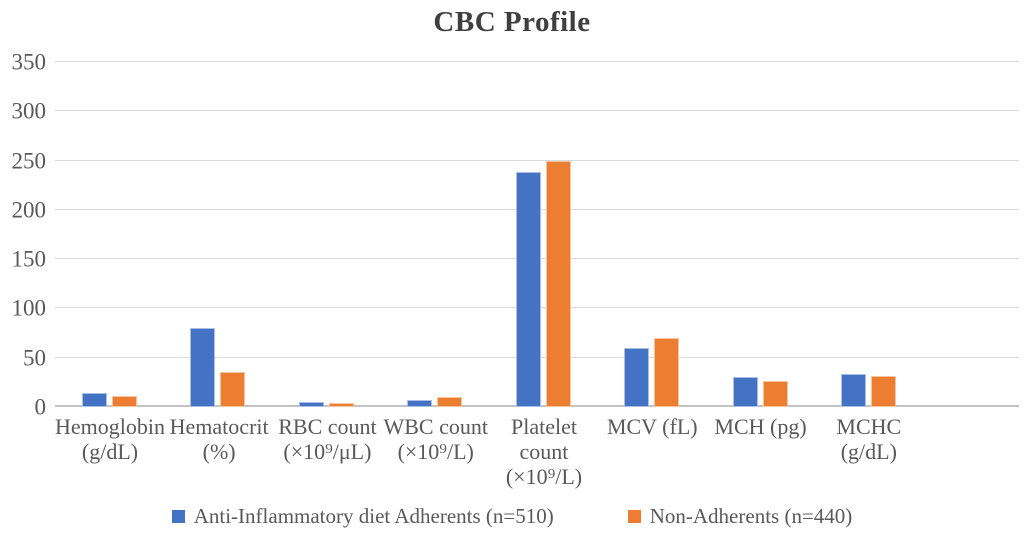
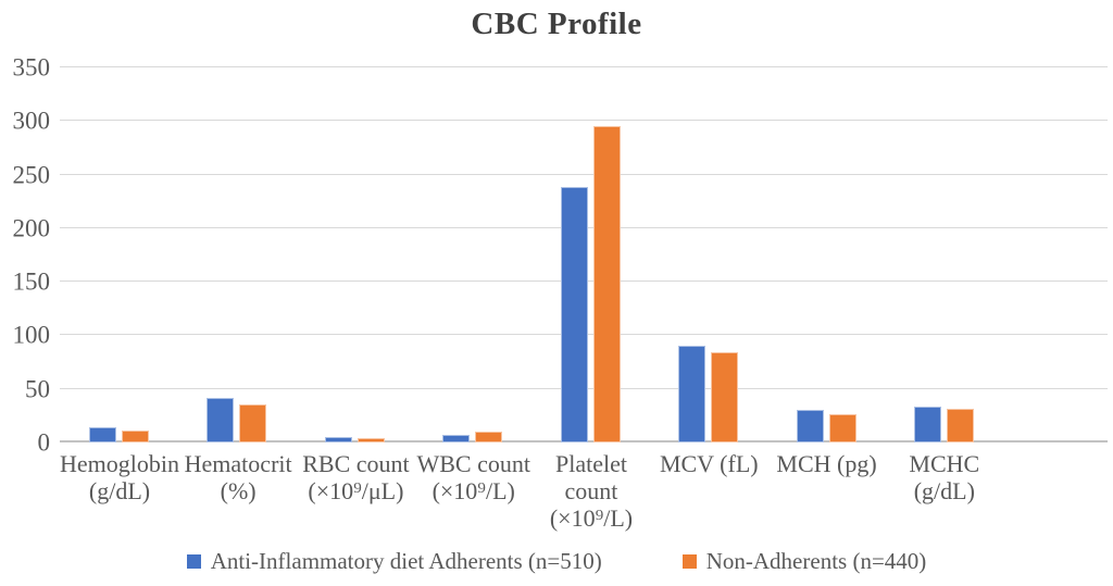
Anti-Inflammatory diet Adherents (n=510)/Hematocrit (%): 80 -> 40
Non-Adherents (n=440)/Platelet count (×10⁹/L): 250 -> 300
Anti-Inflammatory diet Adherents (n=510)/MCV (fL): 60 -> 90
Non-Adherents (n=440)/MCV (fL): 70 -> 80
